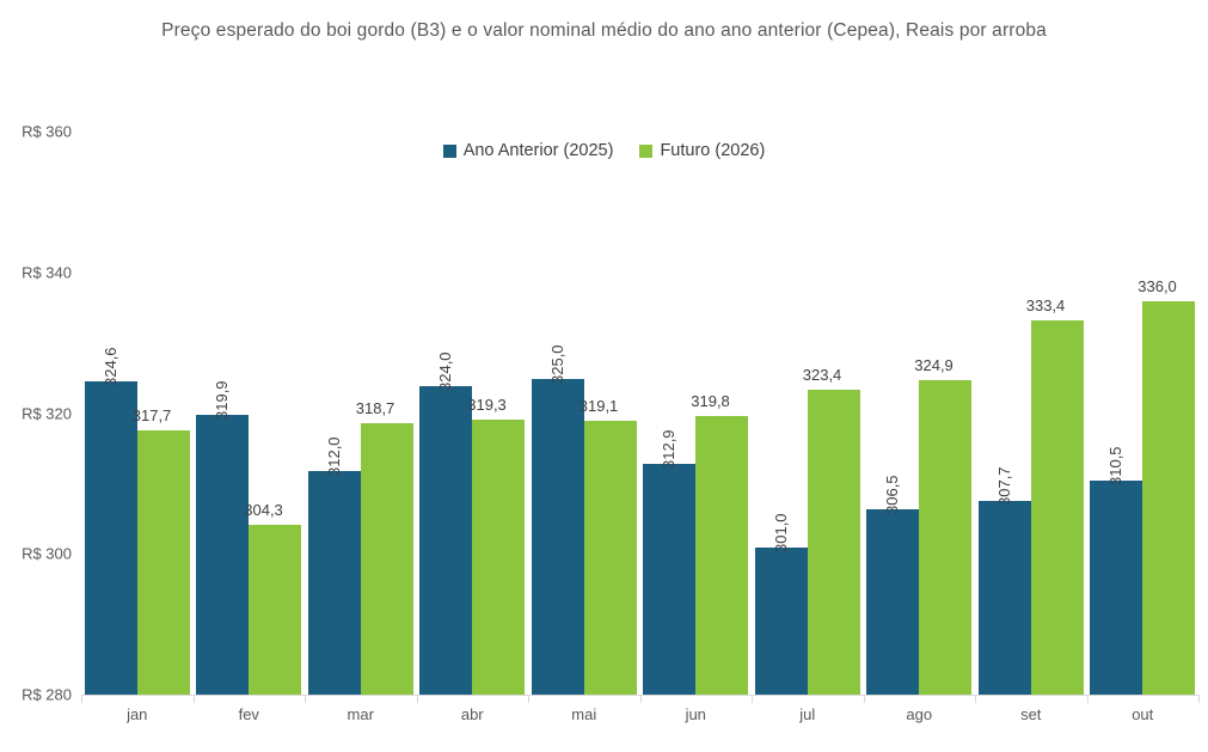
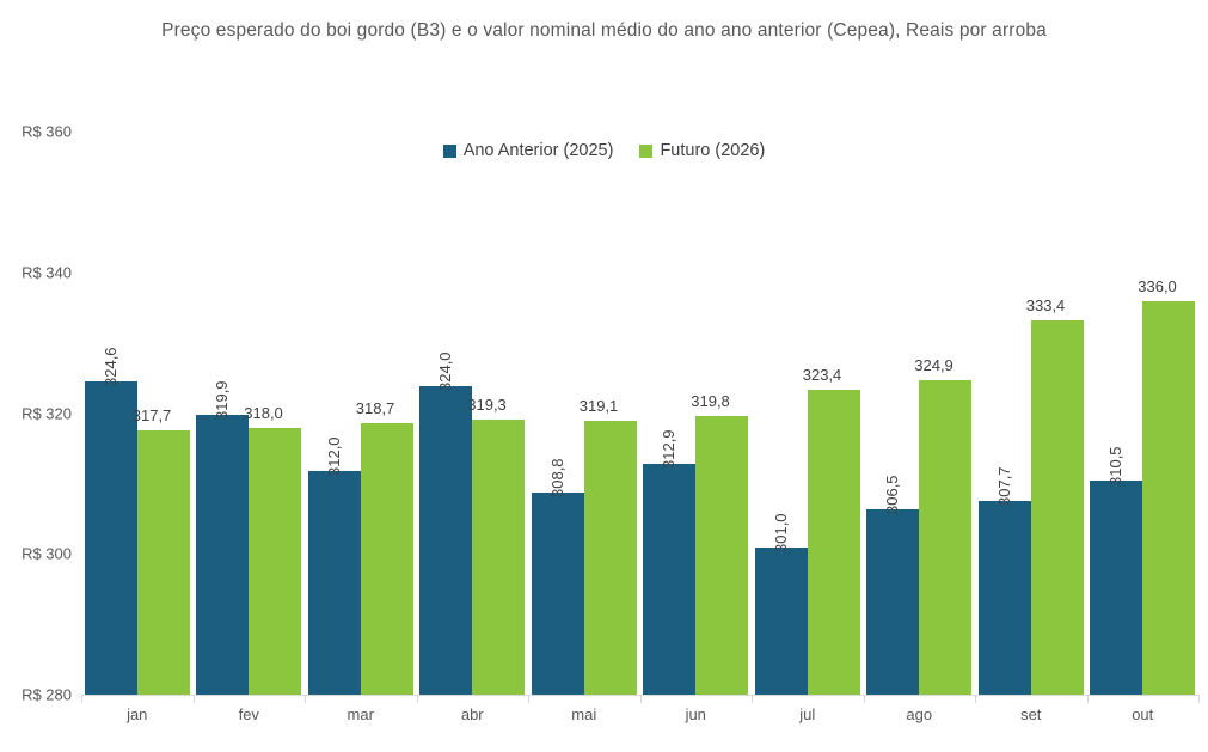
Futuro (2026)/fev: 304,3 -> 318,0
Ano Anterior (2025)/mai: 325,0 -> 308,8
